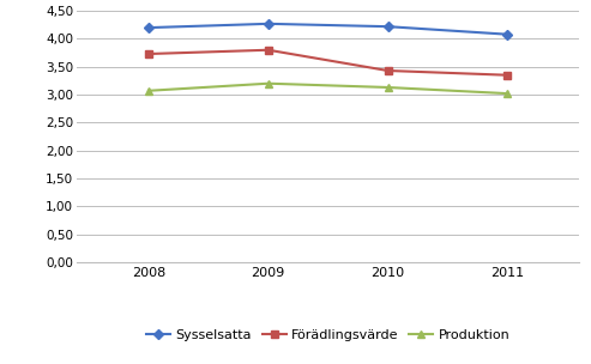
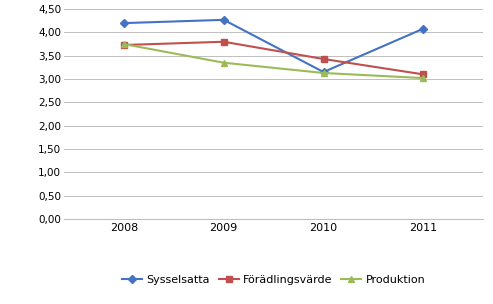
Produktion/2008: 3,07 -> 3,75
Produktion/2009: 3,20 -> 3,35
Sysselsatta/2010: 4,22 -> 3,15
Förädlingsvärde/2011: 3,35 -> 3,10
